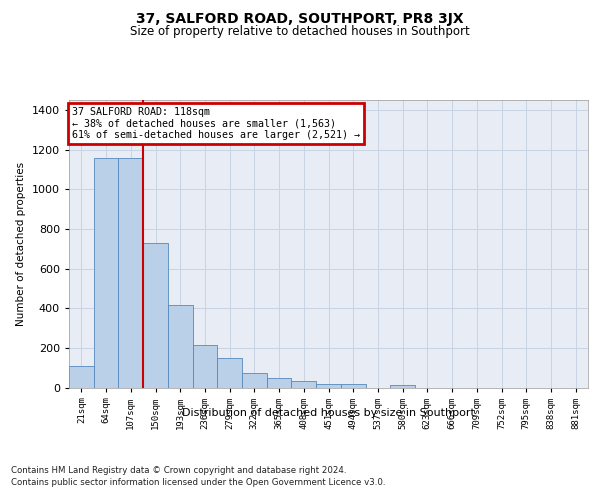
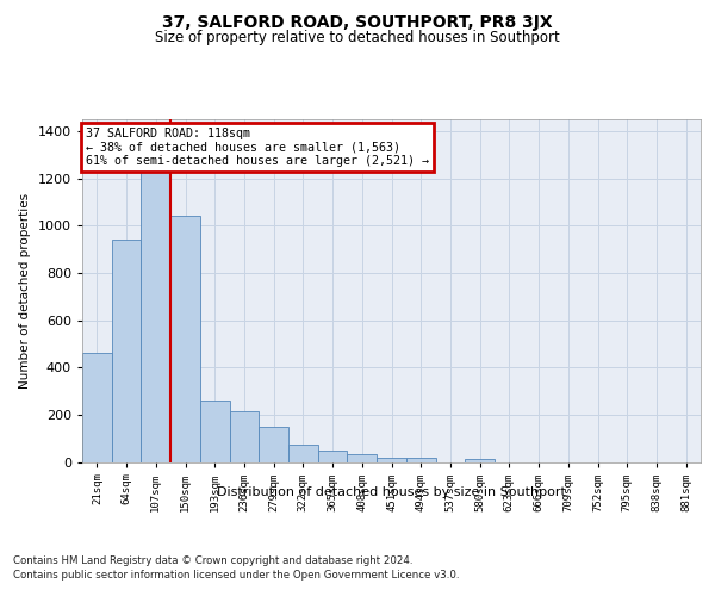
21sqm: 110 -> 460
64sqm: 1160 -> 940
107sqm: 1160 -> 1230
150sqm: 730 -> 1040
193sqm: 420 -> 260
